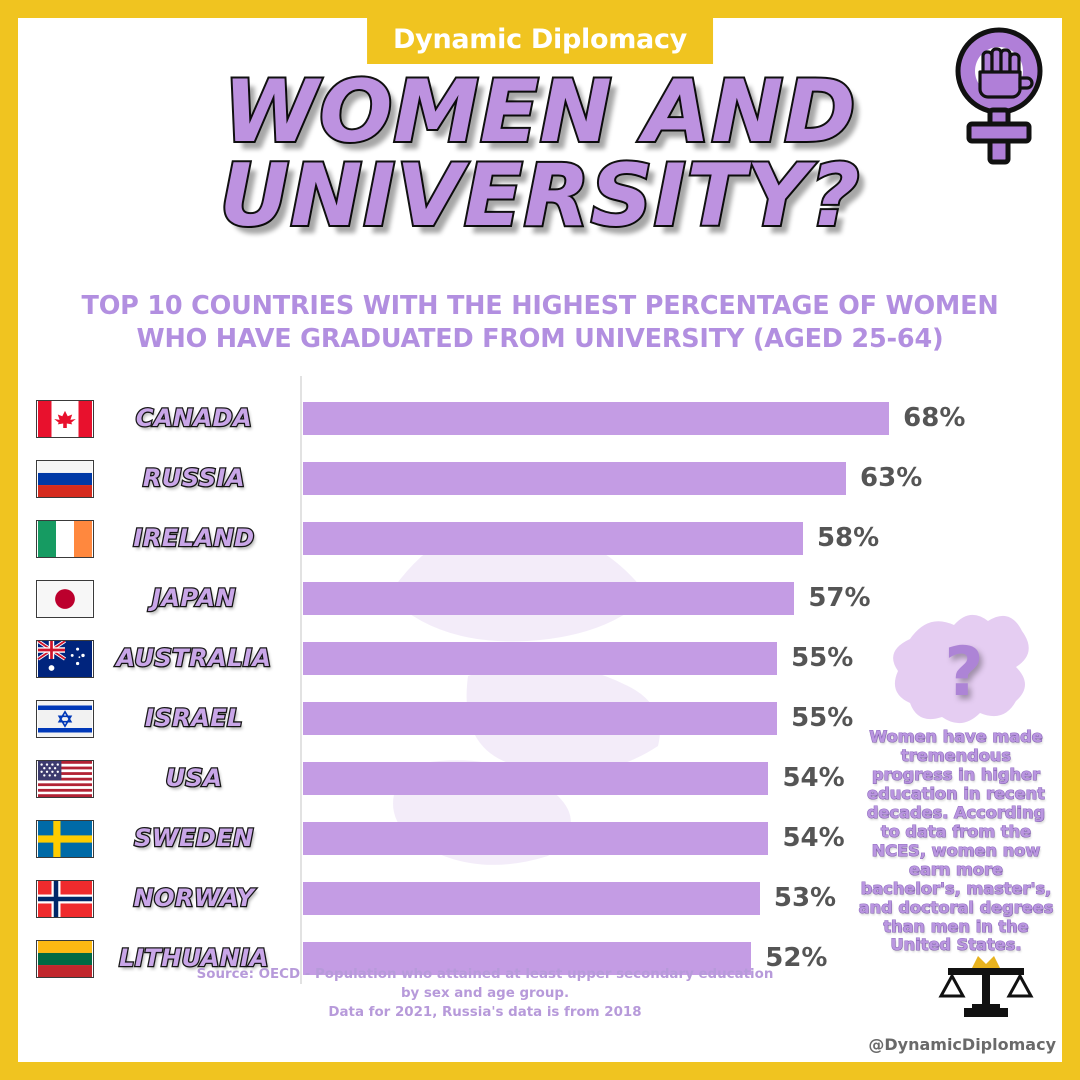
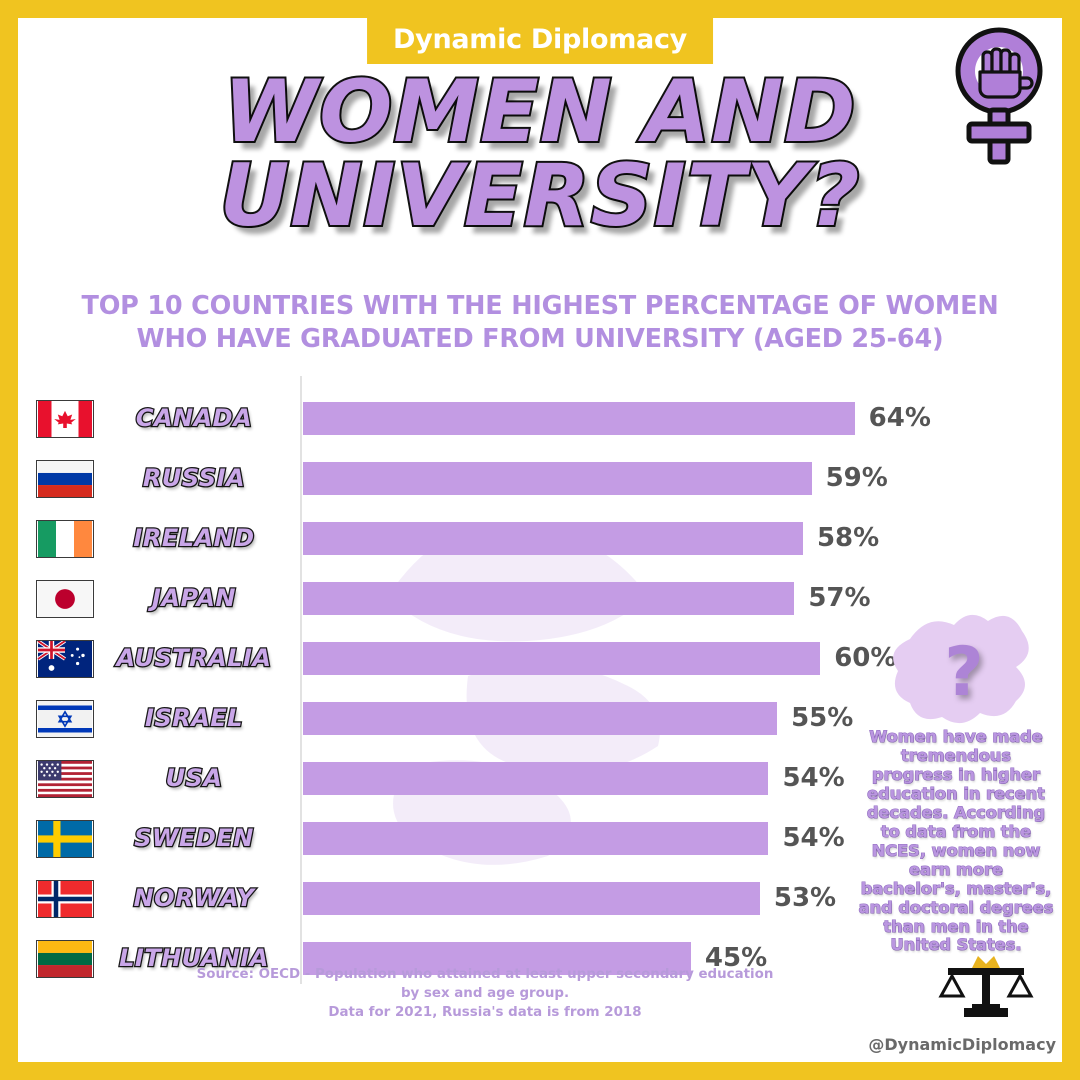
CANADA: 68% -> 64%
RUSSIA: 63% -> 59%
AUSTRALIA: 55% -> 60%
LITHUANIA: 52% -> 45%
